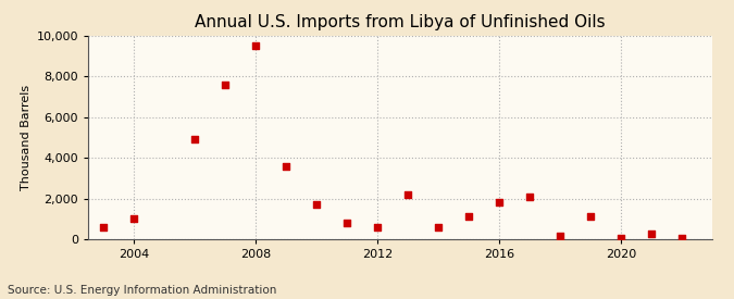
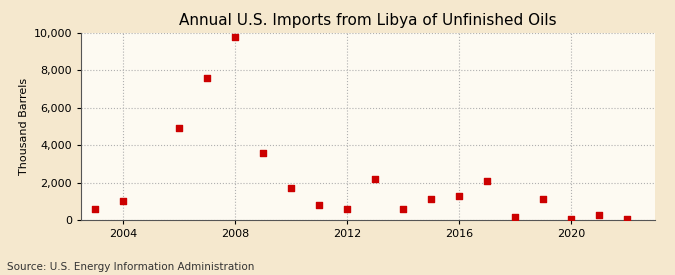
2008: 9,500 -> 9,800
2016: 1,800 -> 1,300
